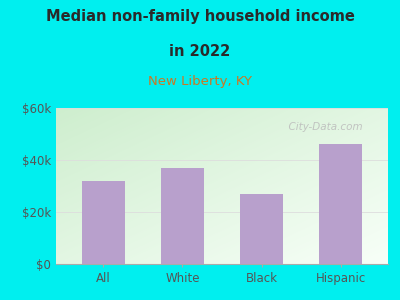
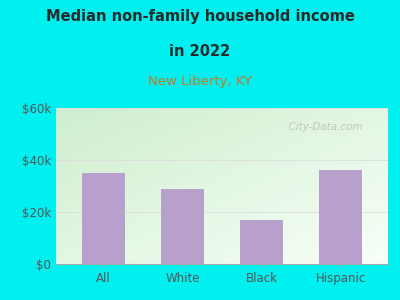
All: $32k -> $35k
White: $37k -> $29k
Black: $27k -> $17k
Hispanic: $46k -> $36k
